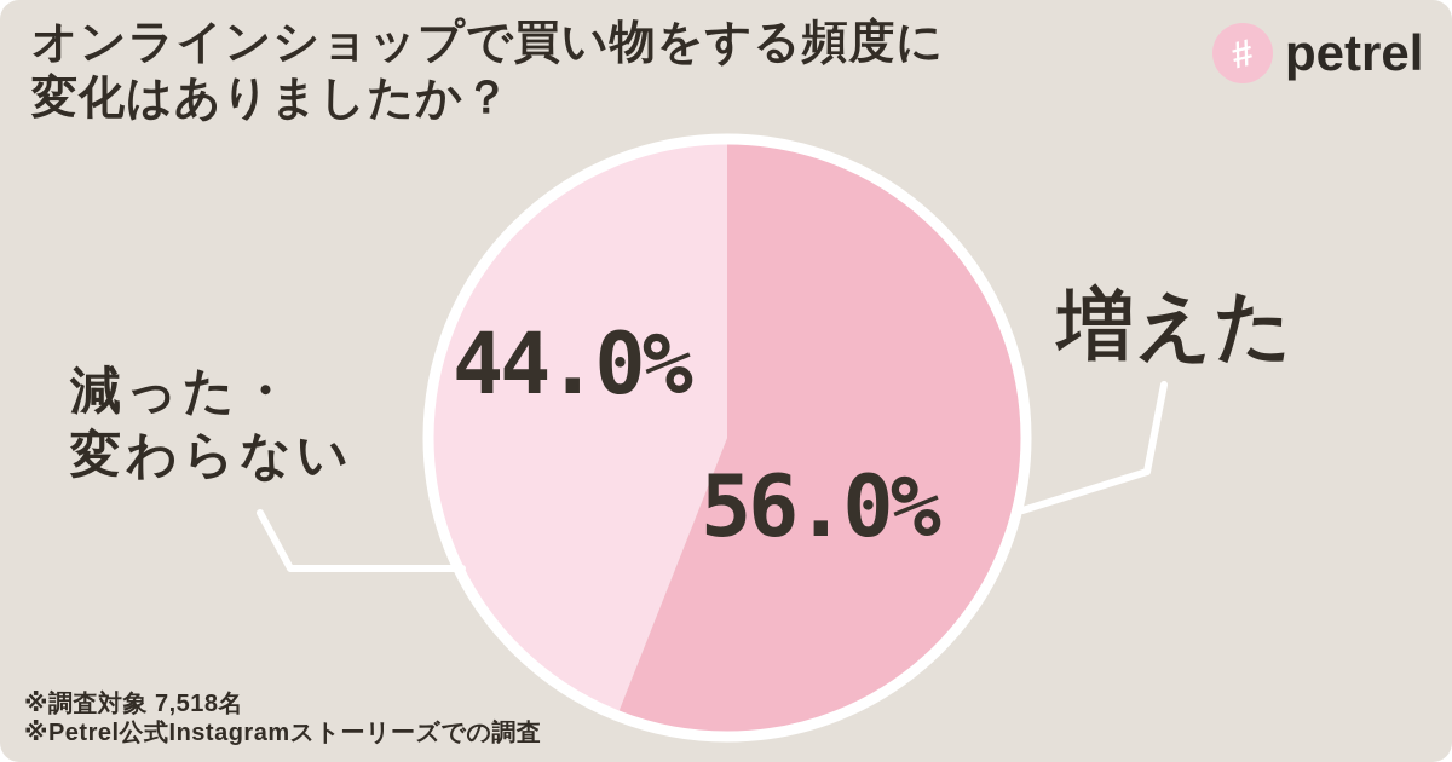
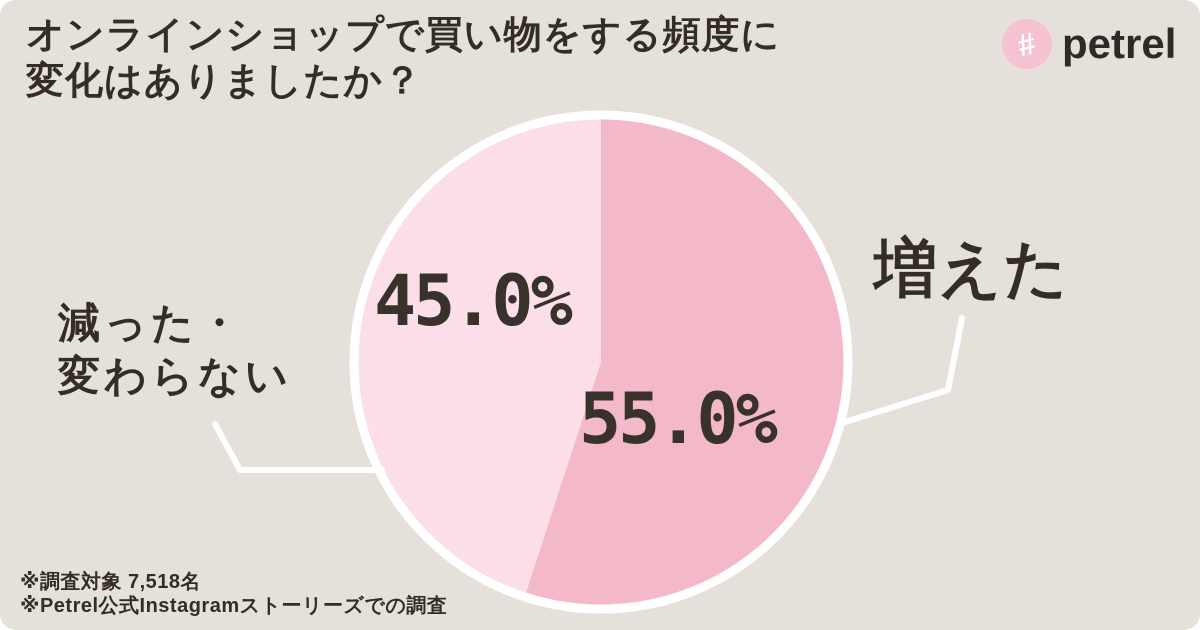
増えた: 56.0% -> 55.0%
減った・変わらない: 44.0% -> 45.0%
